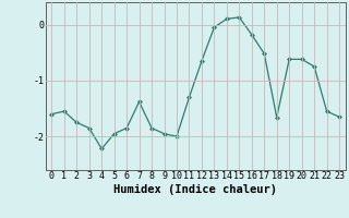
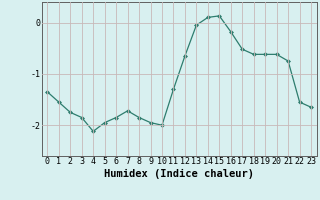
0: -1.60 -> -1.35
4: -2.22 -> -2.12
7: -1.38 -> -1.72
18: -1.66 -> -0.62
